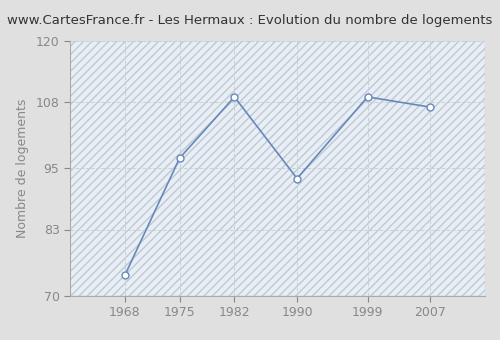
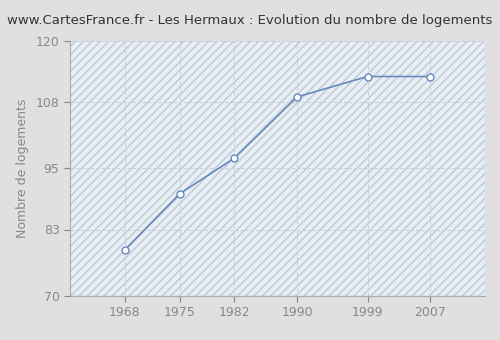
1968: 74 -> 79
1975: 97 -> 90
1982: 109 -> 97
1990: 93 -> 109
1999: 109 -> 113
2007: 107 -> 113
